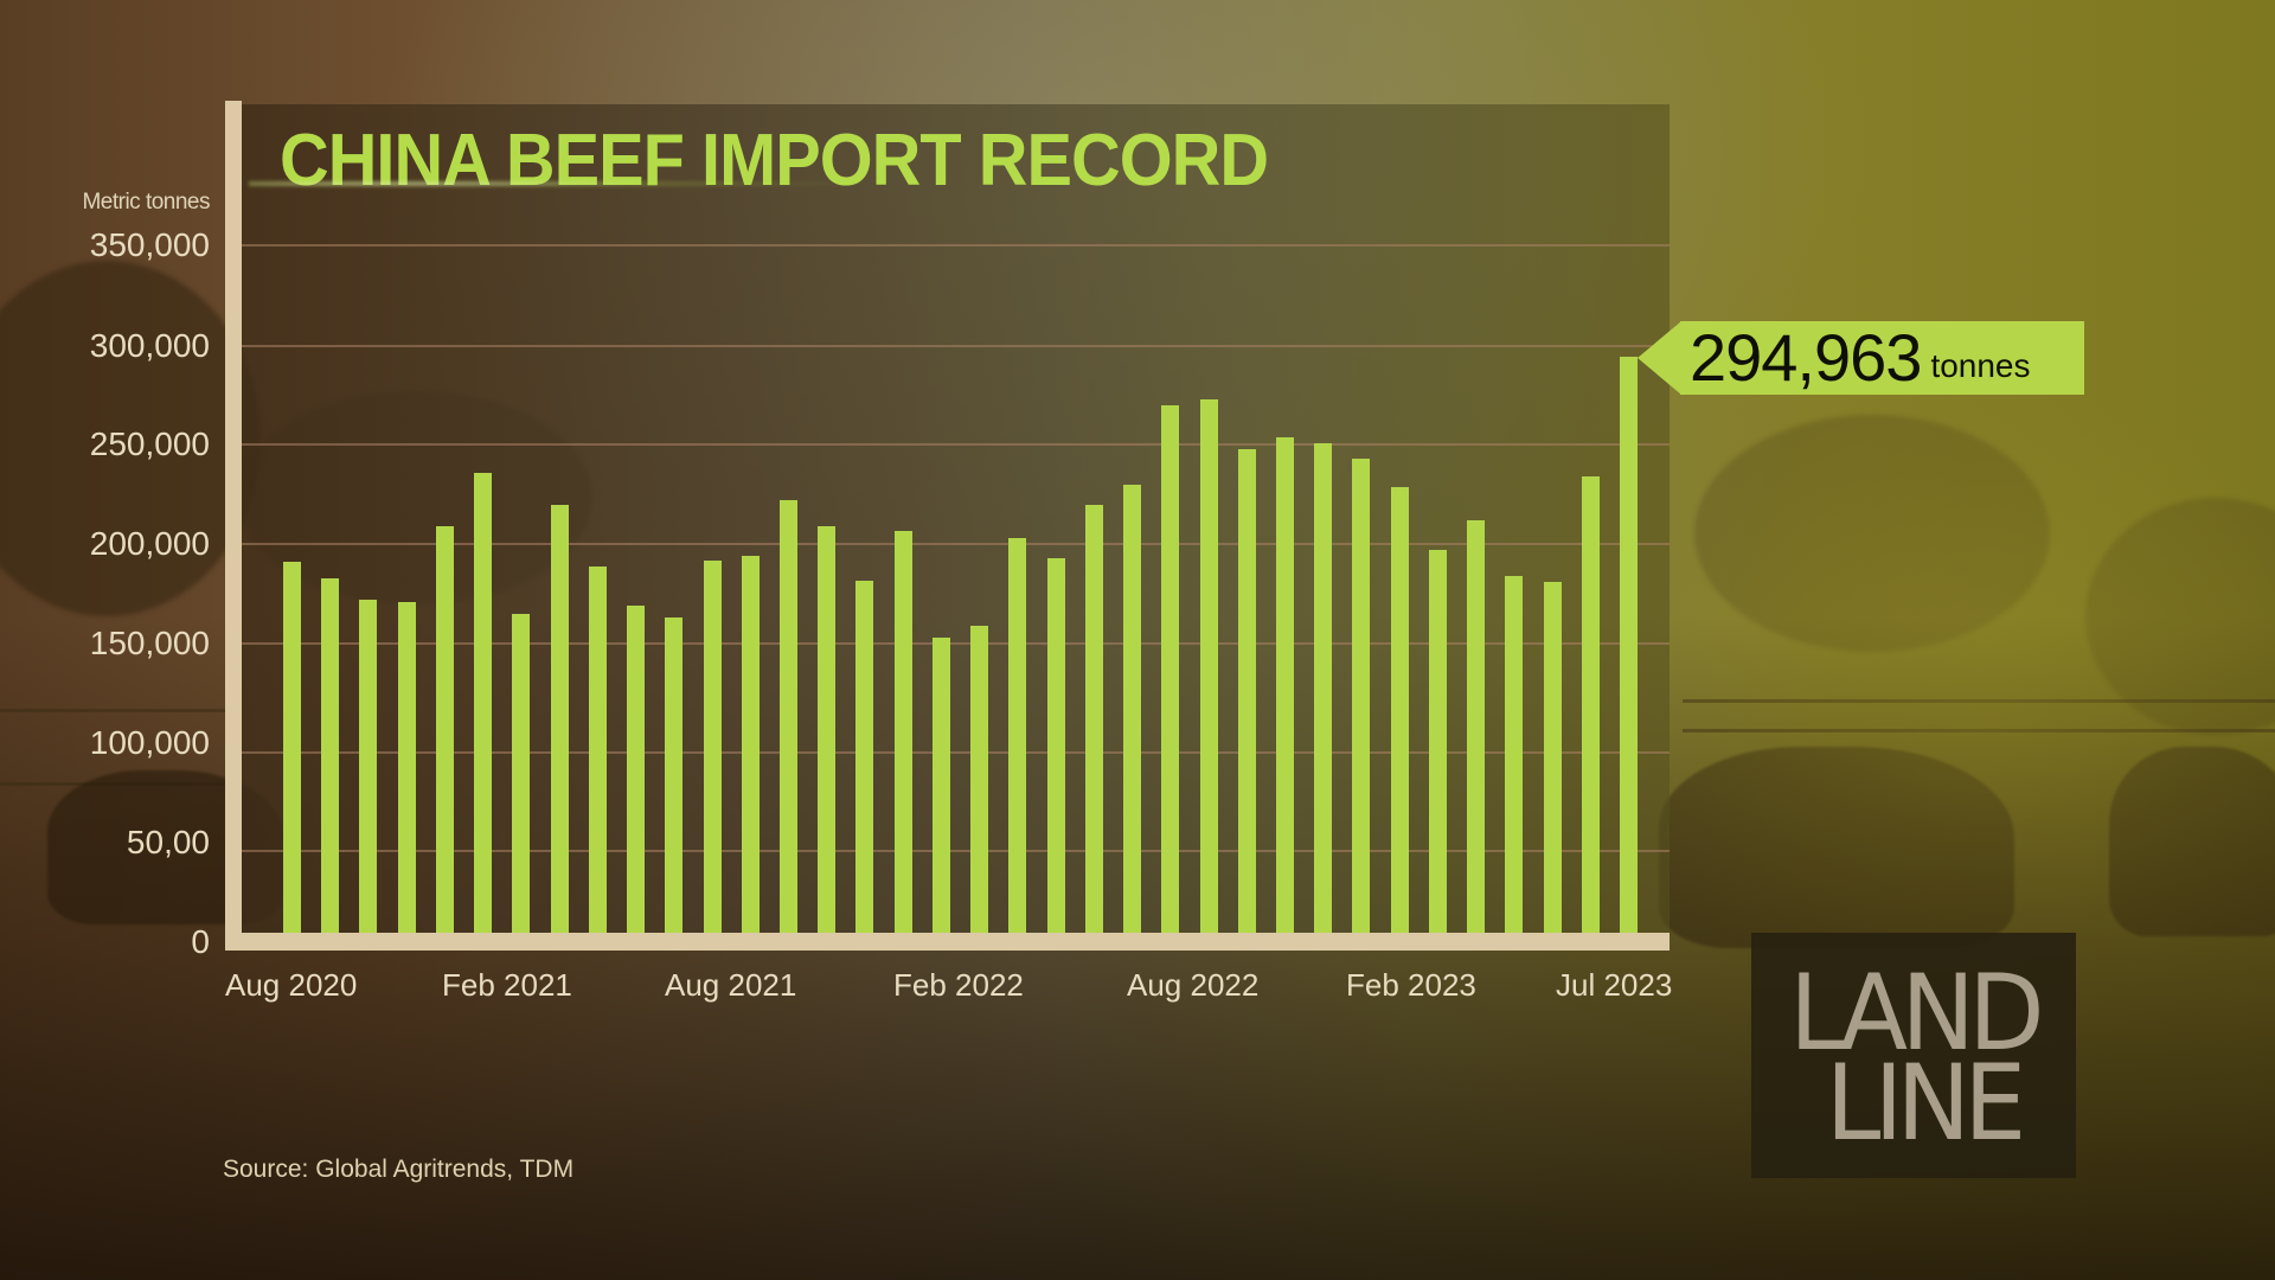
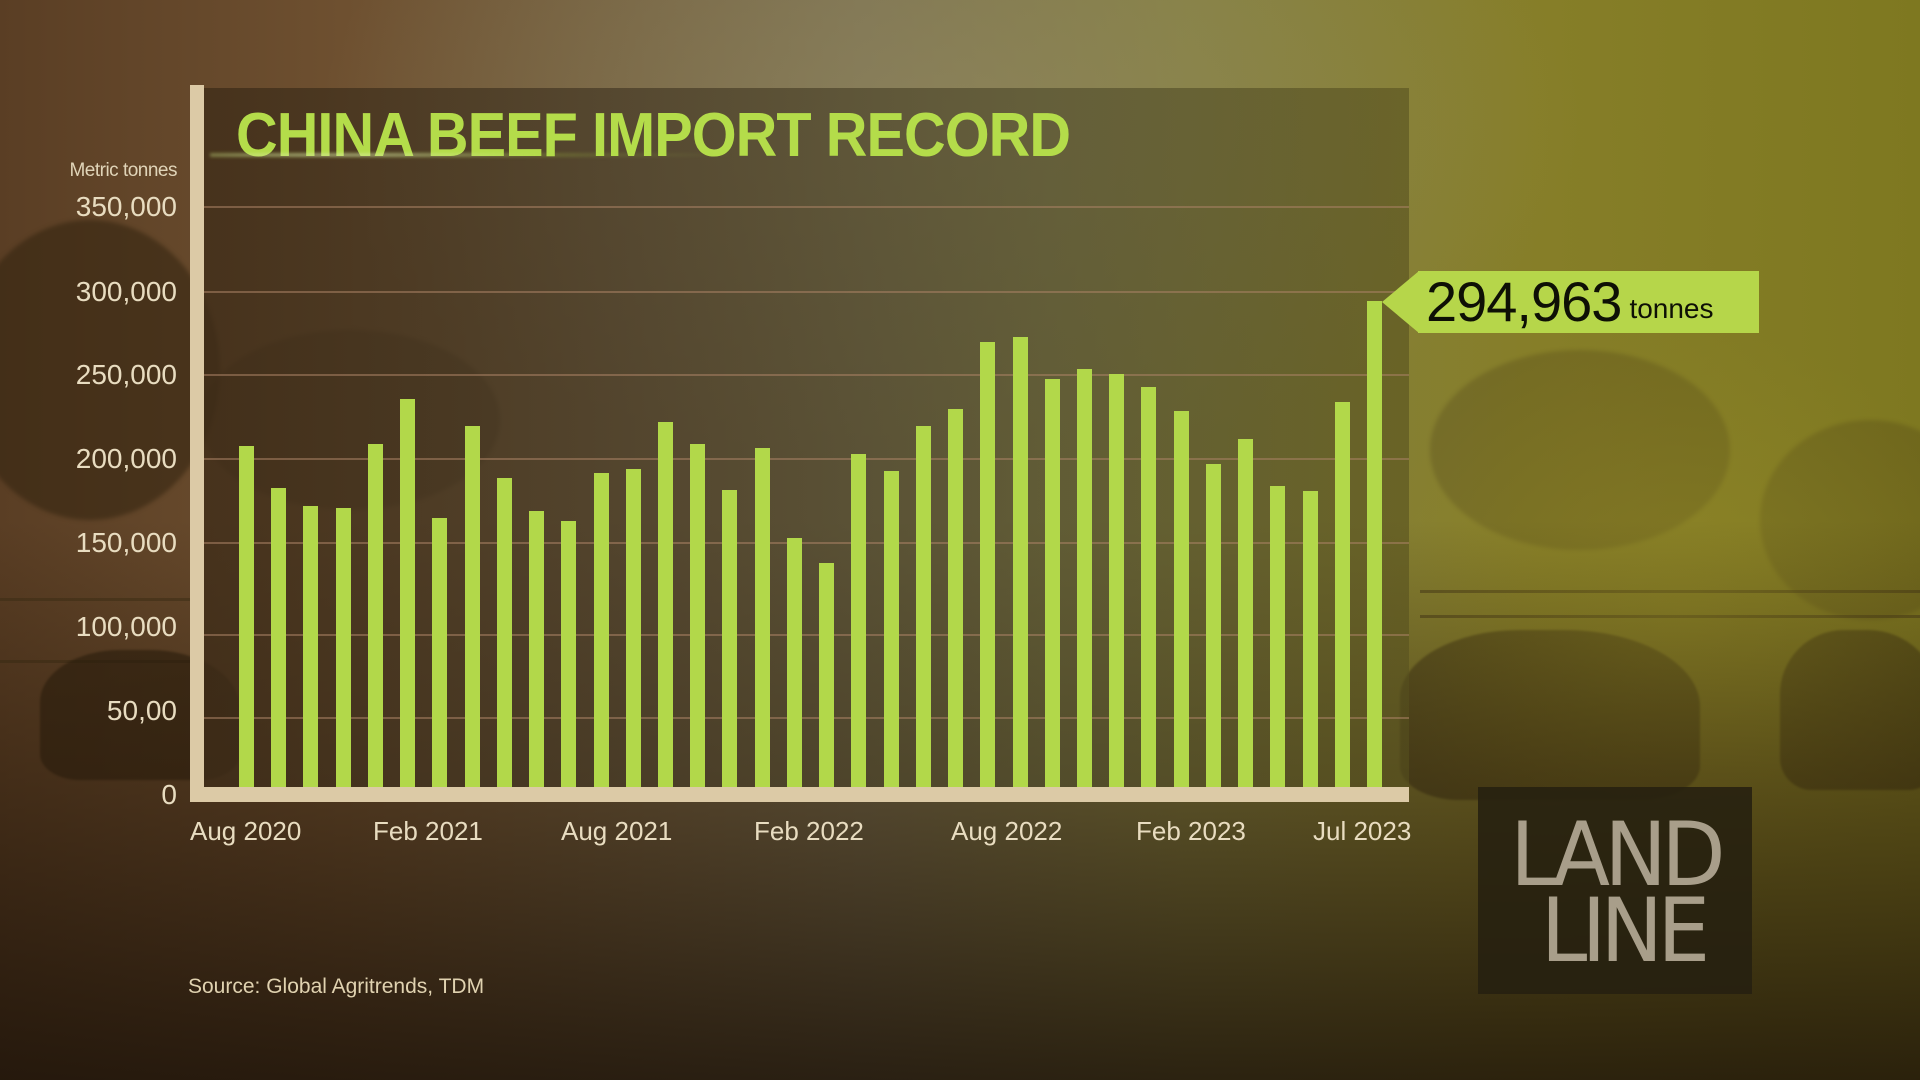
Aug 2020: 192000 -> 209000
Feb 2022: 160000 -> 139000
